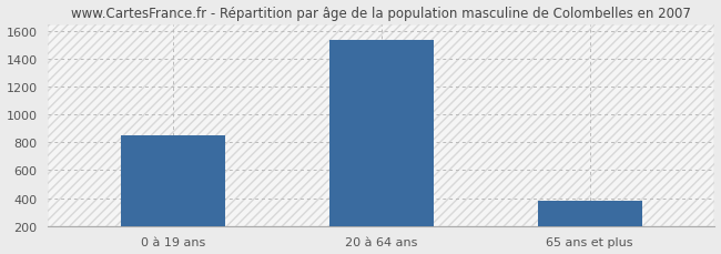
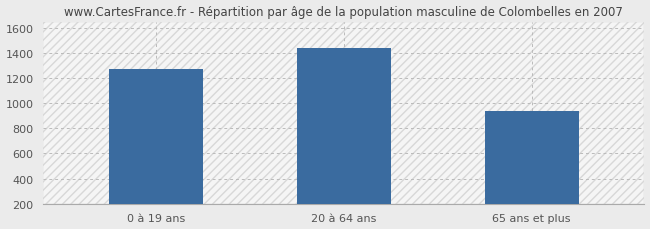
0 à 19 ans: 850 -> 1270
20 à 64 ans: 1530 -> 1440
65 ans et plus: 380 -> 940
